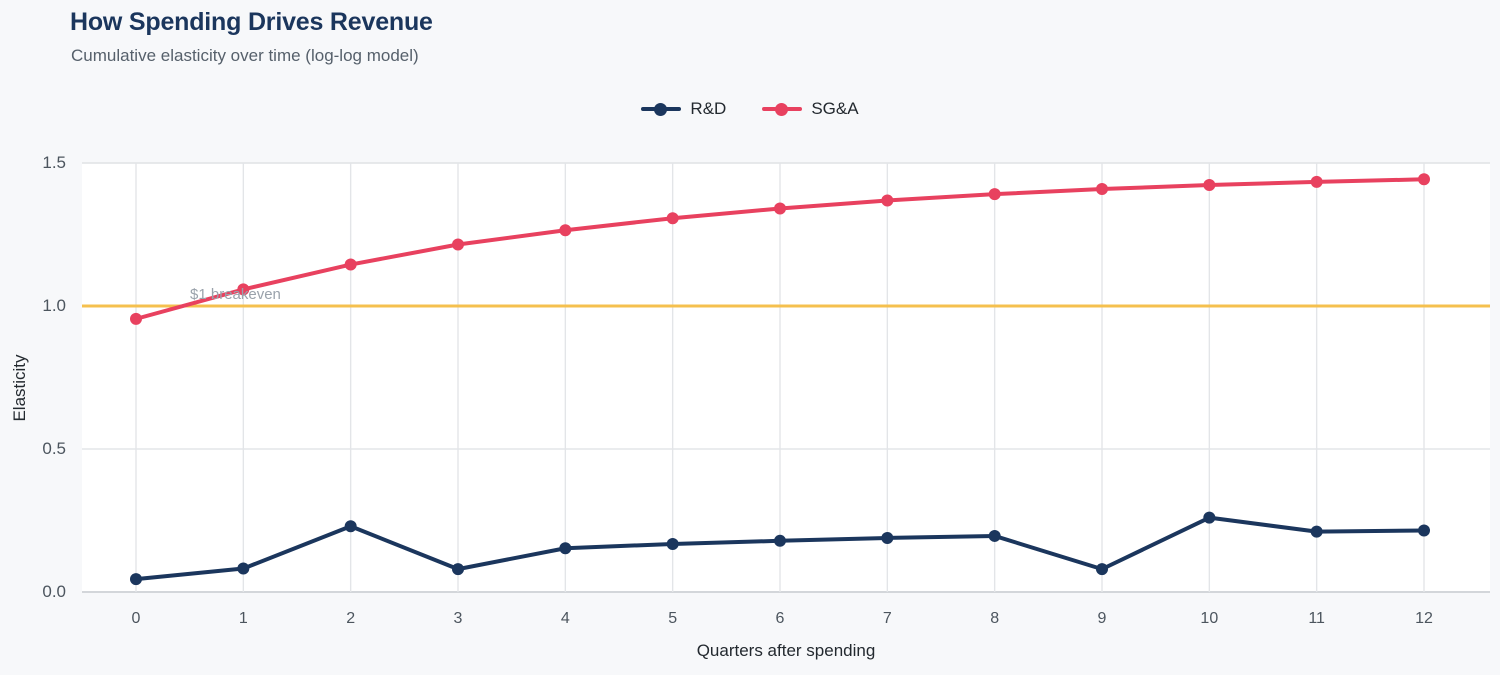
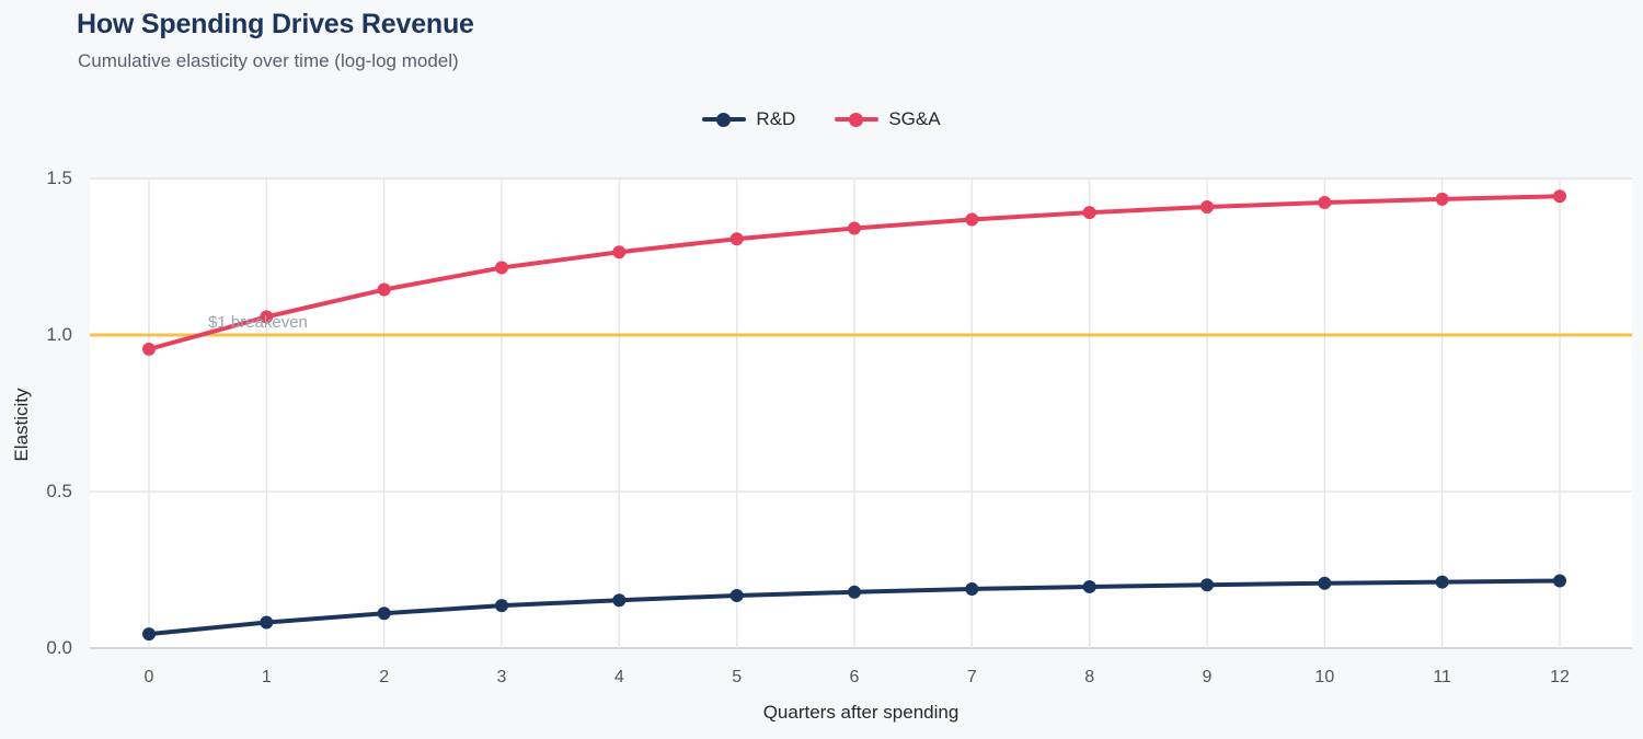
R&D/2: 0.23 -> 0.11
R&D/3: 0.08 -> 0.14
R&D/9: 0.08 -> 0.20
R&D/10: 0.26 -> 0.21
